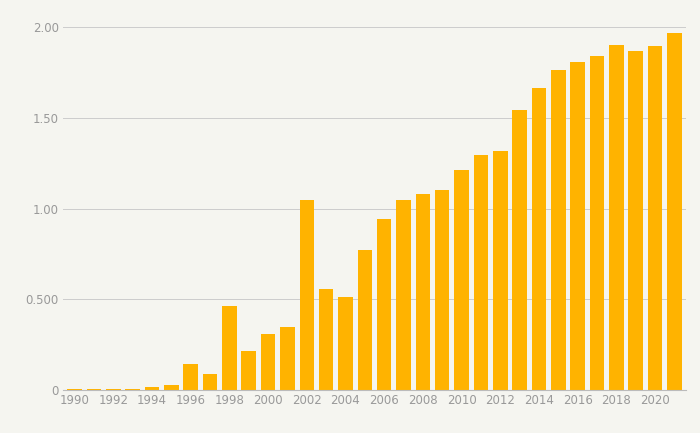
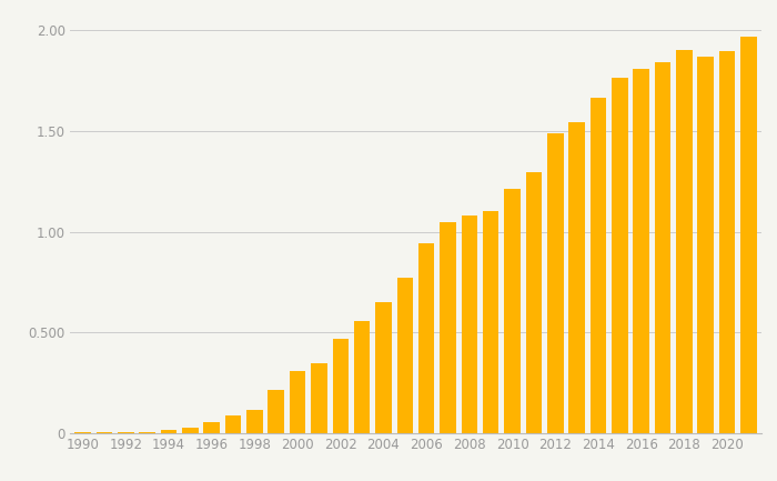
1996: 0.14 -> 0.06
1998: 0.46 -> 0.12
2002: 1.05 -> 0.47
2004: 0.51 -> 0.65
2012: 1.32 -> 1.49
